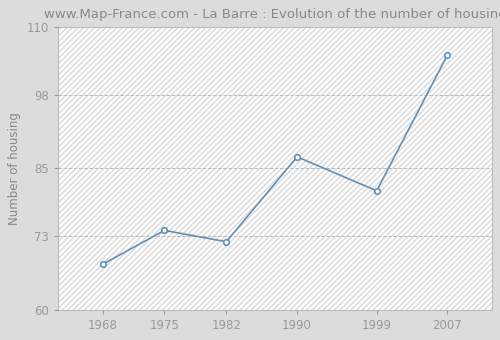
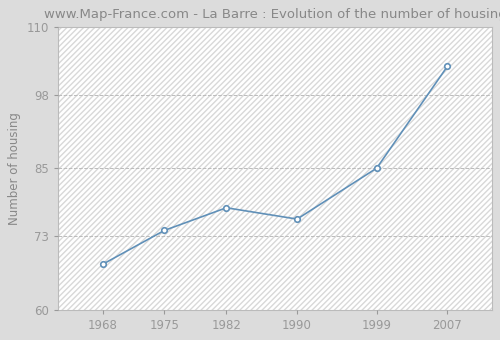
1982: 72 -> 78
1990: 87 -> 76
1999: 81 -> 85
2007: 105 -> 103
